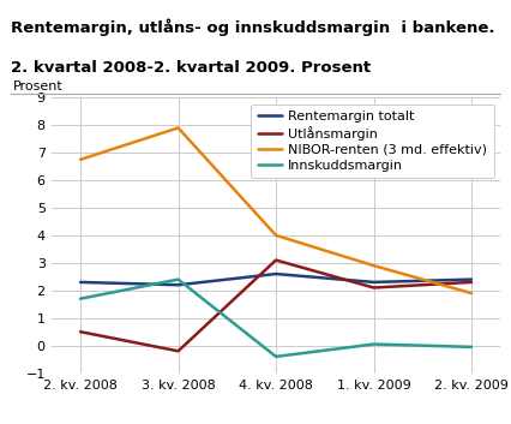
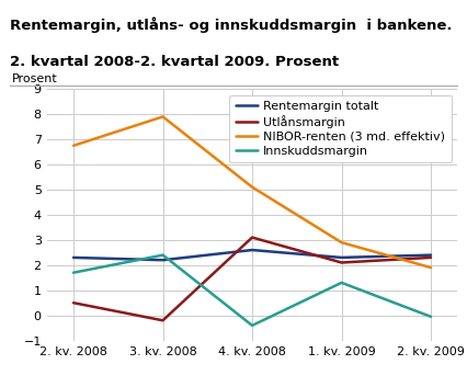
NIBOR-renten (3 md. effektiv)/4. kv. 2008: 4.00 -> 5.10
Innskuddsmargin/1. kv. 2009: 0.05 -> 1.30
